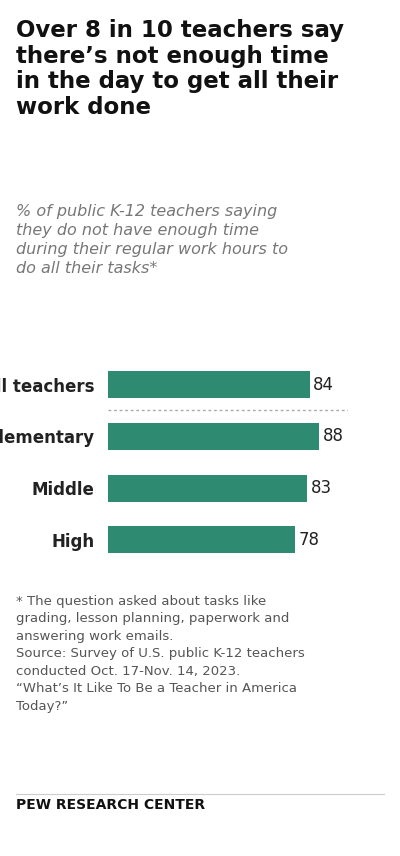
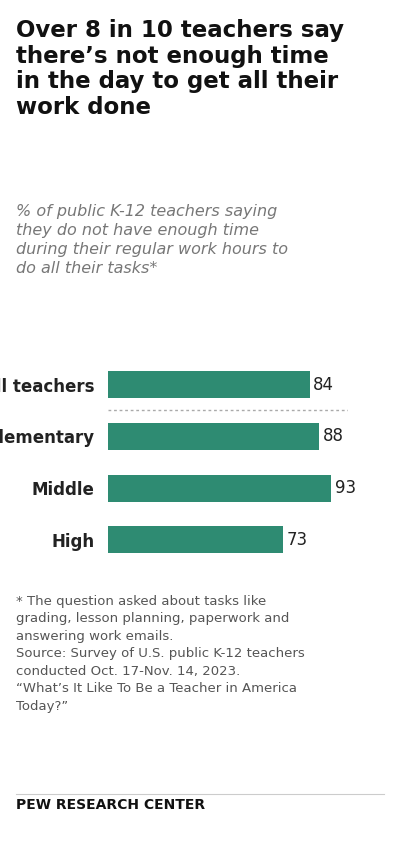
Middle: 83 -> 93
High: 78 -> 73
